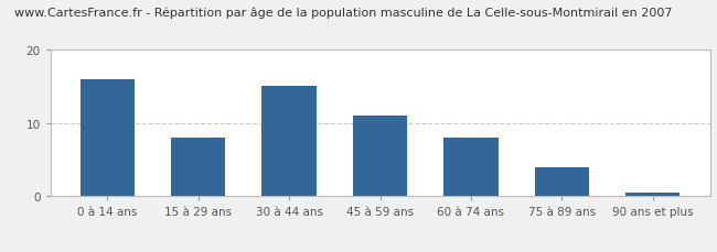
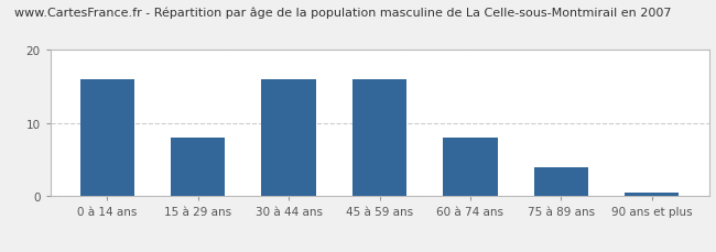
30 à 44 ans: 15.0 -> 16.0
45 à 59 ans: 11.0 -> 16.0
